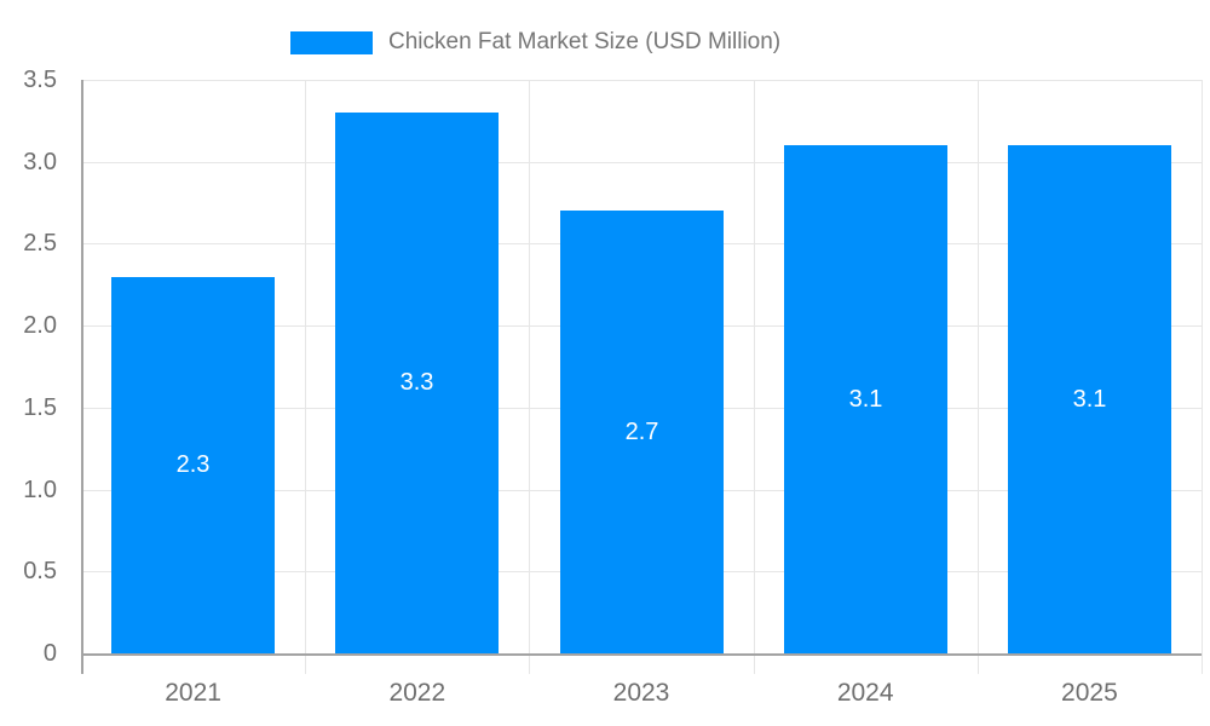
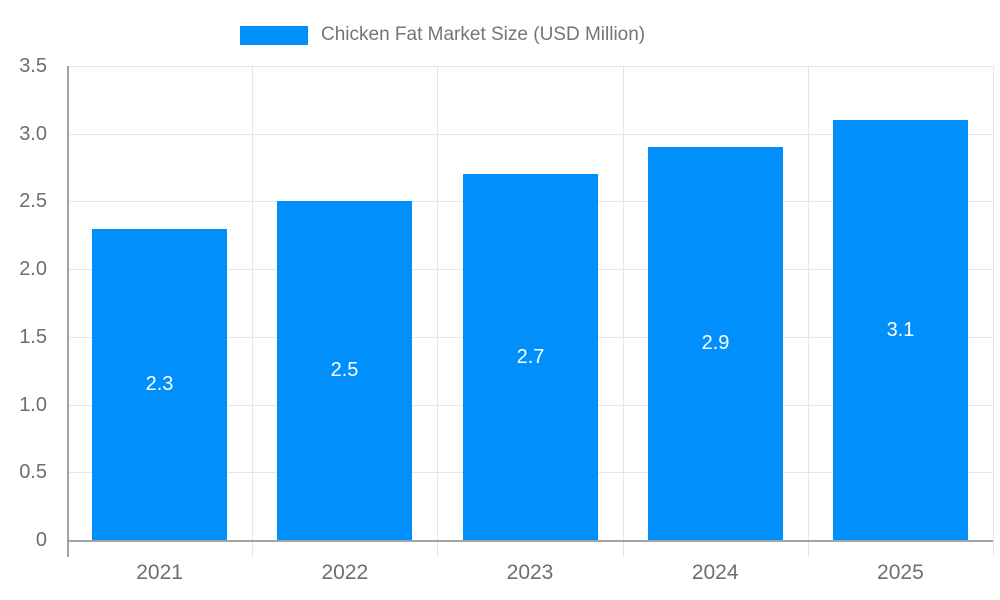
2022: 3.3 -> 2.5
2024: 3.1 -> 2.9
